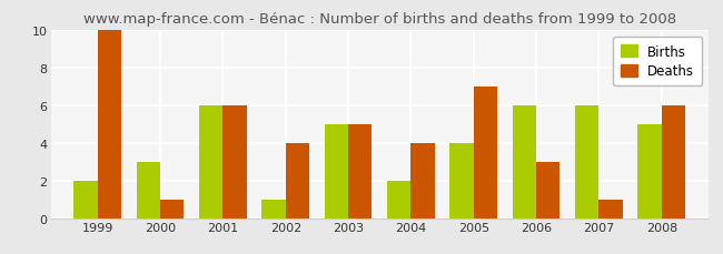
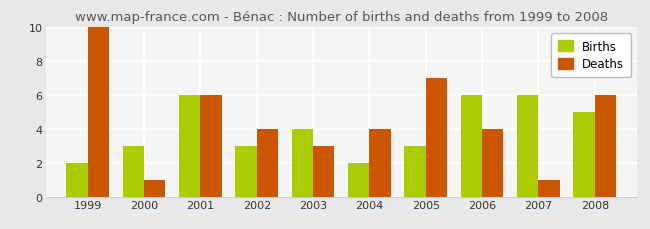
Births/2002: 1 -> 3
Births/2003: 5 -> 4
Deaths/2003: 5 -> 3
Births/2005: 4 -> 3
Deaths/2006: 3 -> 4
